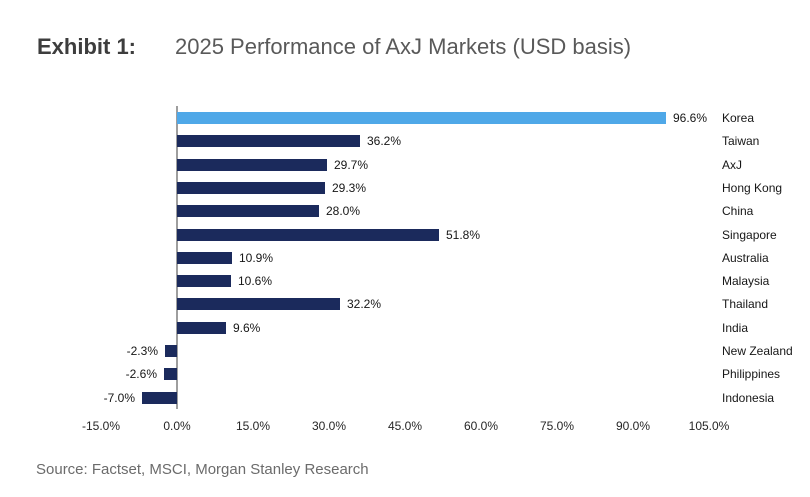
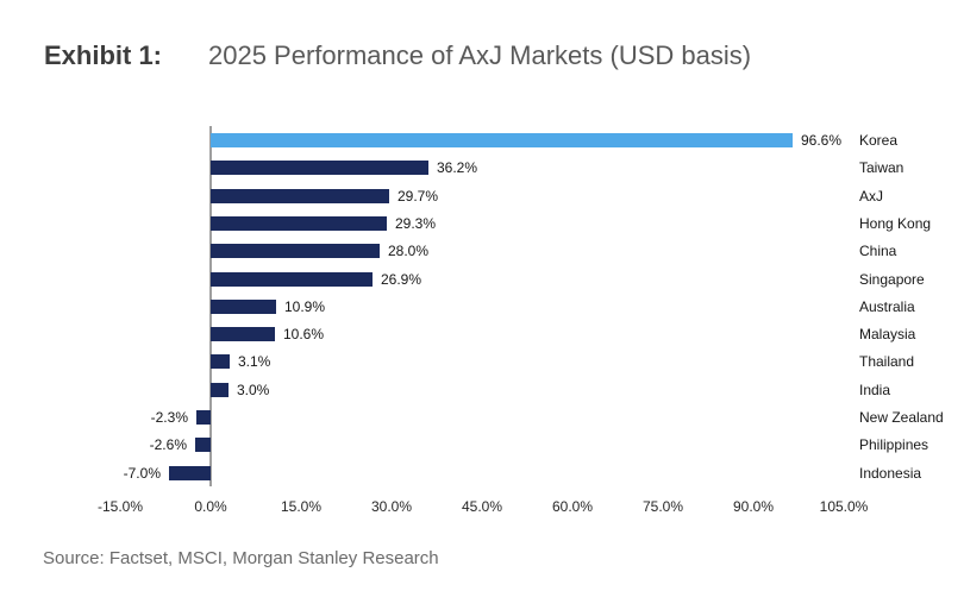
Singapore: 51.8% -> 26.9%
Thailand: 32.2% -> 3.1%
India: 9.6% -> 3.0%
